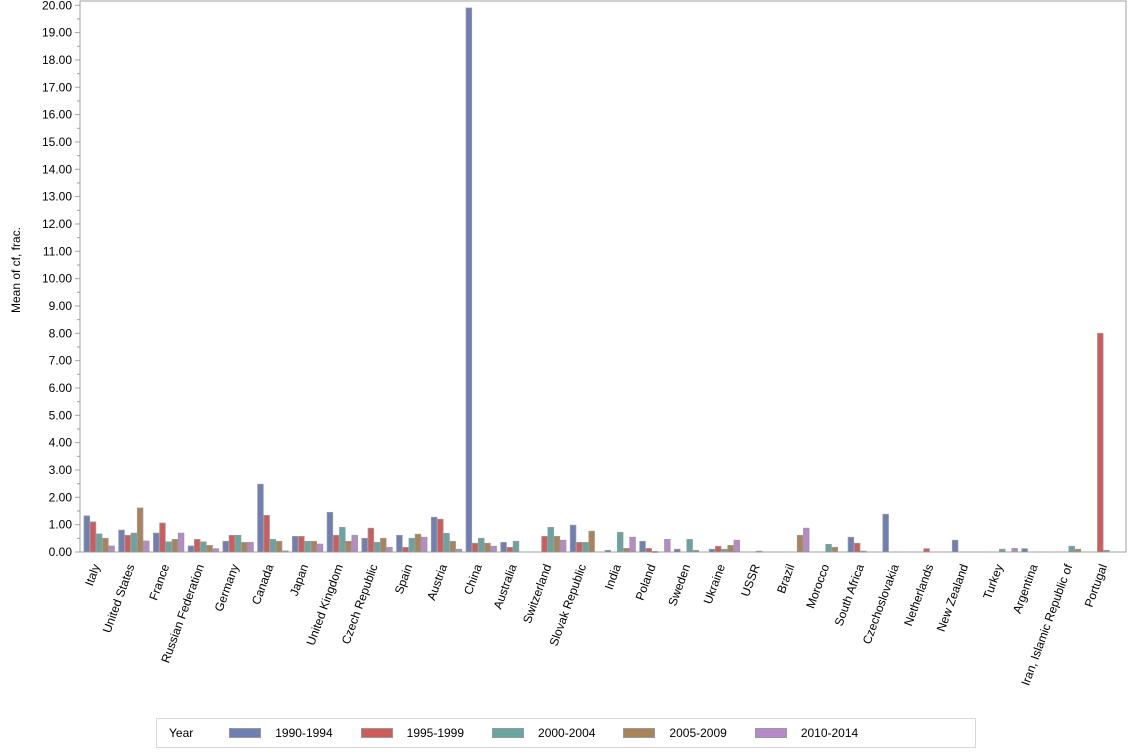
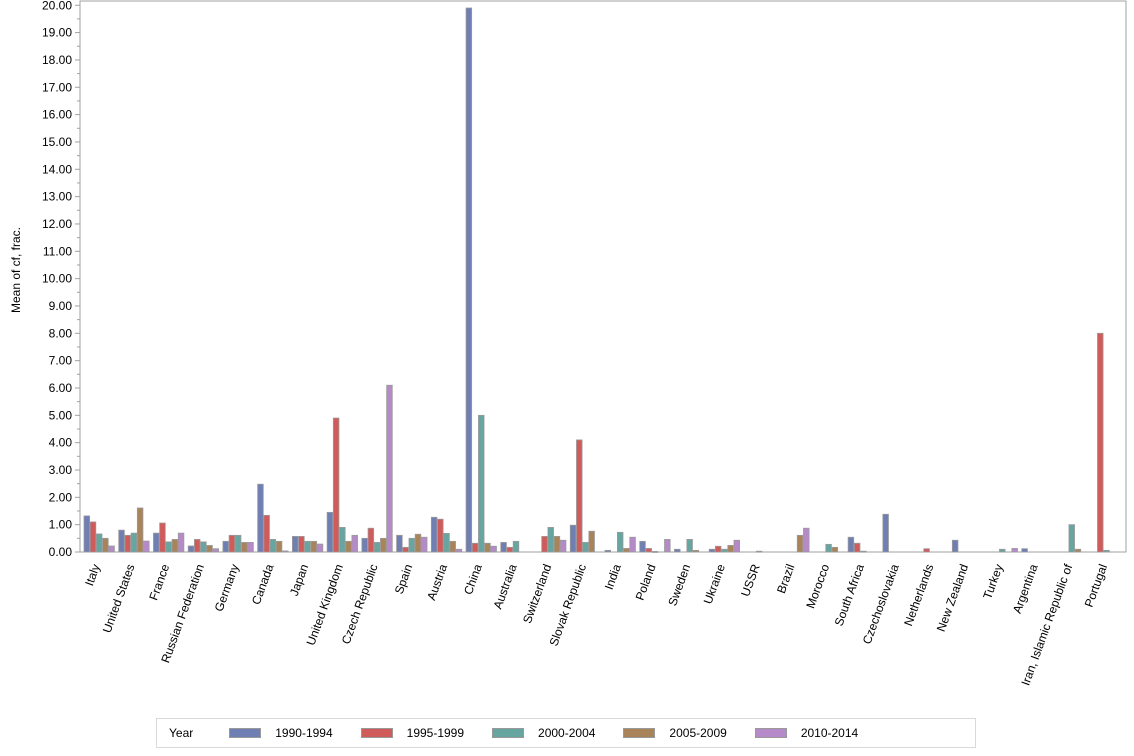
1995-1999/United Kingdom: 0.6 -> 4.9
2010-2014/Czech Republic: 0.2 -> 6.1
2000-2004/China: 0.5 -> 5.0
1995-1999/Slovak Republic: 0.3 -> 4.1
2000-2004/Iran, Islamic Republic of: 0.2 -> 1.0
